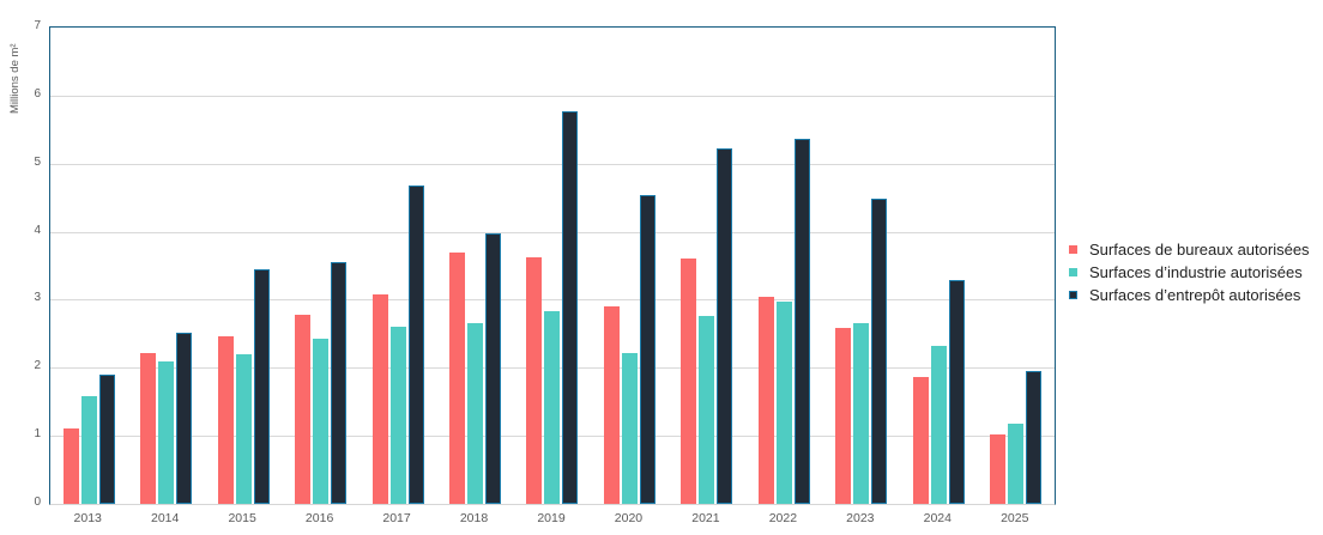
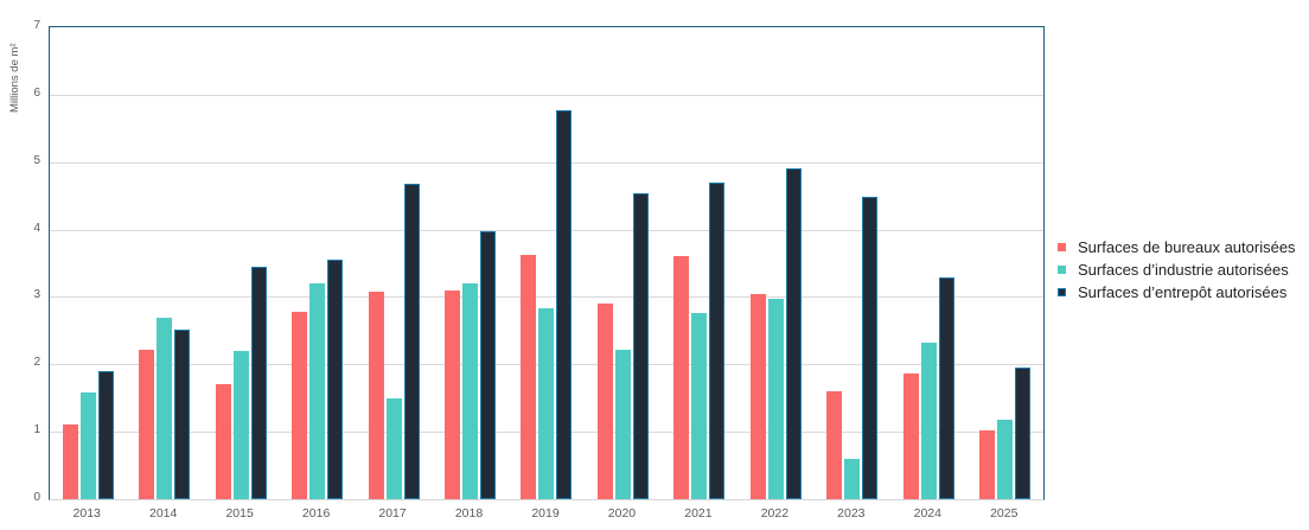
Surfaces d’industrie autorisées/2014: 2.1 -> 2.7
Surfaces de bureaux autorisées/2015: 2.5 -> 1.7
Surfaces d’industrie autorisées/2016: 2.4 -> 3.2
Surfaces d’industrie autorisées/2017: 2.6 -> 1.5
Surfaces de bureaux autorisées/2018: 3.7 -> 3.1
Surfaces d’industrie autorisées/2018: 2.7 -> 3.2
Surfaces d’entrepôt autorisées/2021: 5.2 -> 4.7
Surfaces d’entrepôt autorisées/2022: 5.4 -> 4.9
Surfaces de bureaux autorisées/2023: 2.6 -> 1.6
Surfaces d’industrie autorisées/2023: 2.7 -> 0.6
